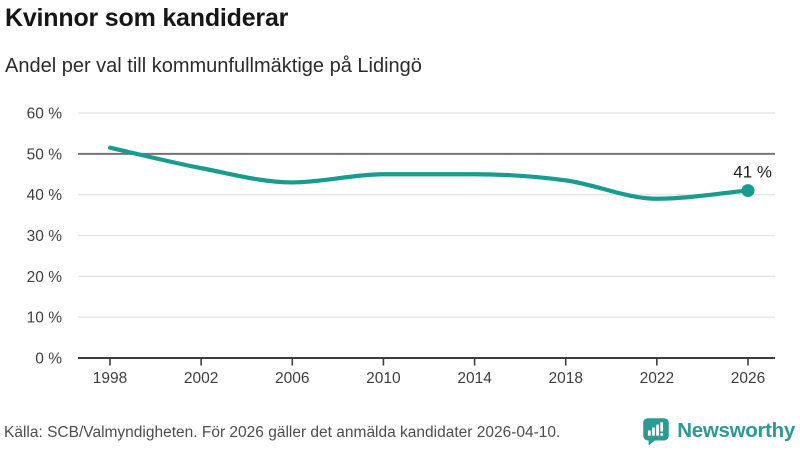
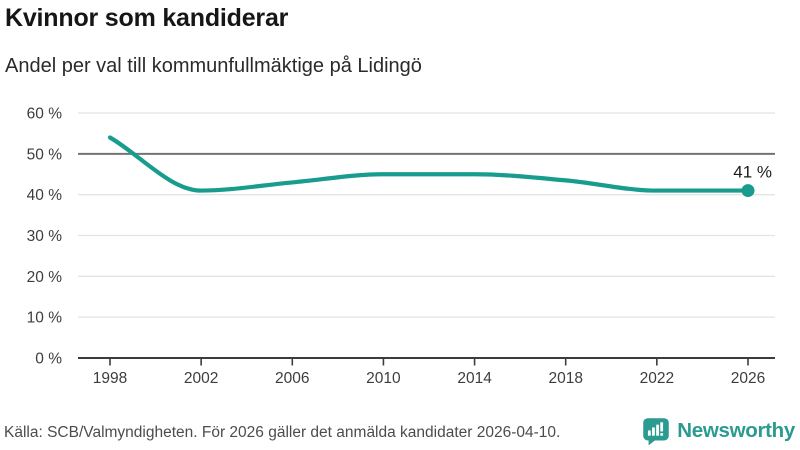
1998: 52% -> 54%
2002: 46% -> 41%
2022: 39% -> 41%
